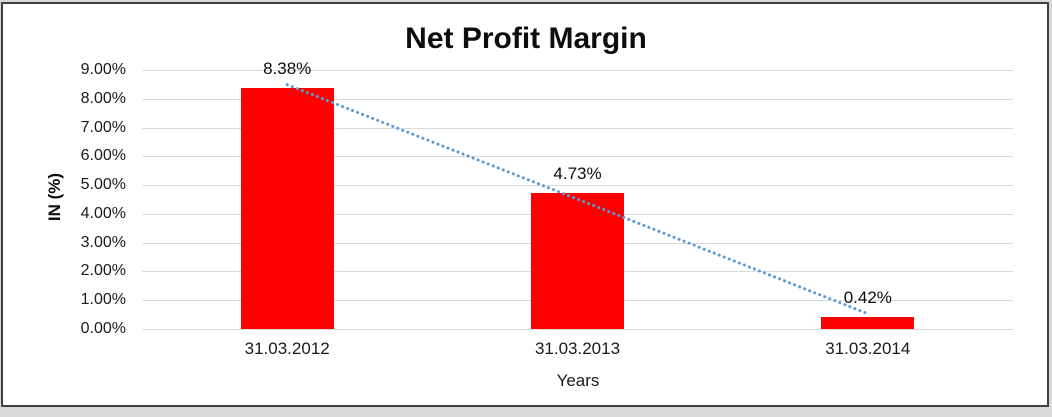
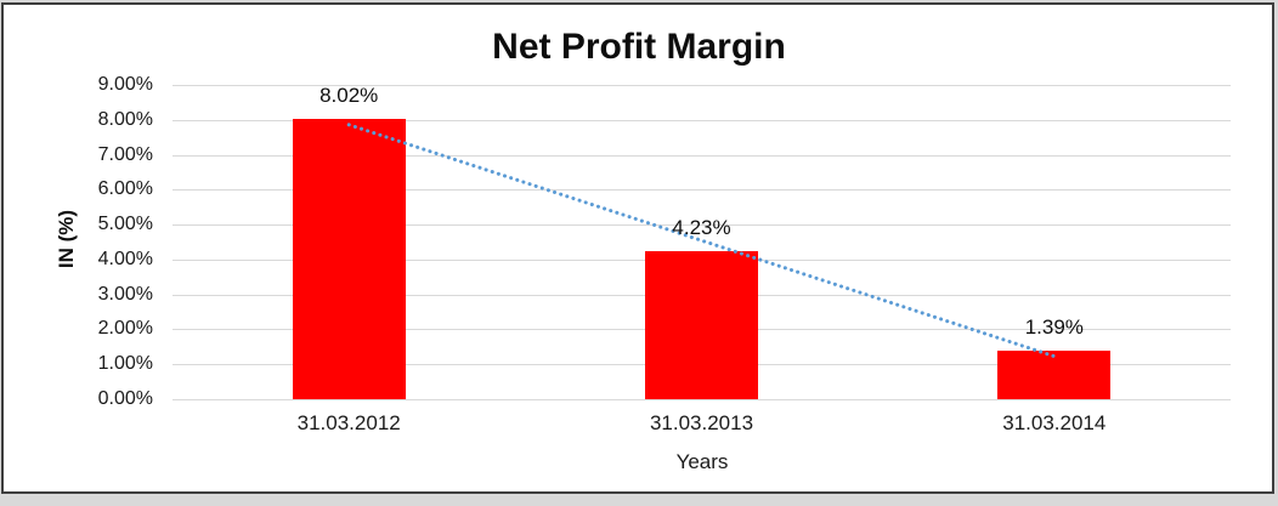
31.03.2012: 8.38% -> 8.02%
31.03.2013: 4.73% -> 4.23%
31.03.2014: 0.42% -> 1.39%
